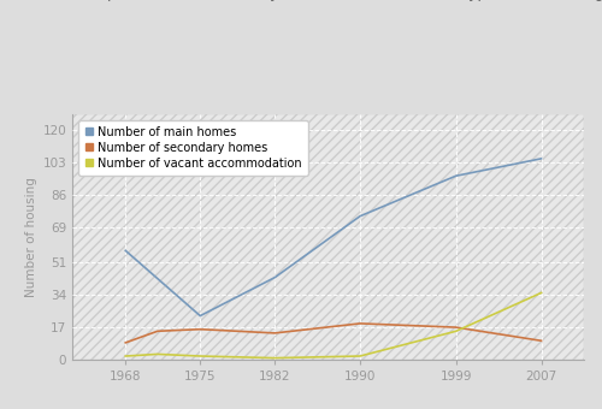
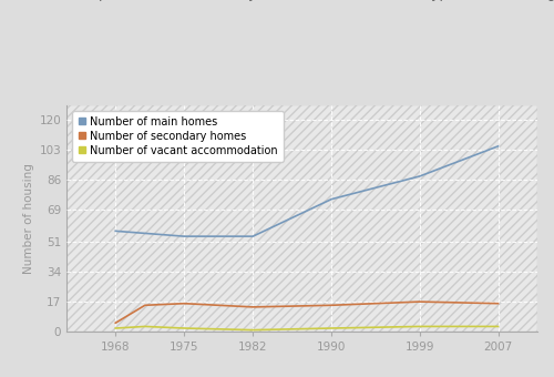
Number of secondary homes/1968: 9 -> 5
Number of main homes/1975: 23 -> 54
Number of main homes/1982: 43 -> 54
Number of secondary homes/1990: 19 -> 15
Number of main homes/1999: 96 -> 88
Number of vacant accommodation/1999: 15 -> 3
Number of secondary homes/2007: 10 -> 16
Number of vacant accommodation/2007: 35 -> 3
